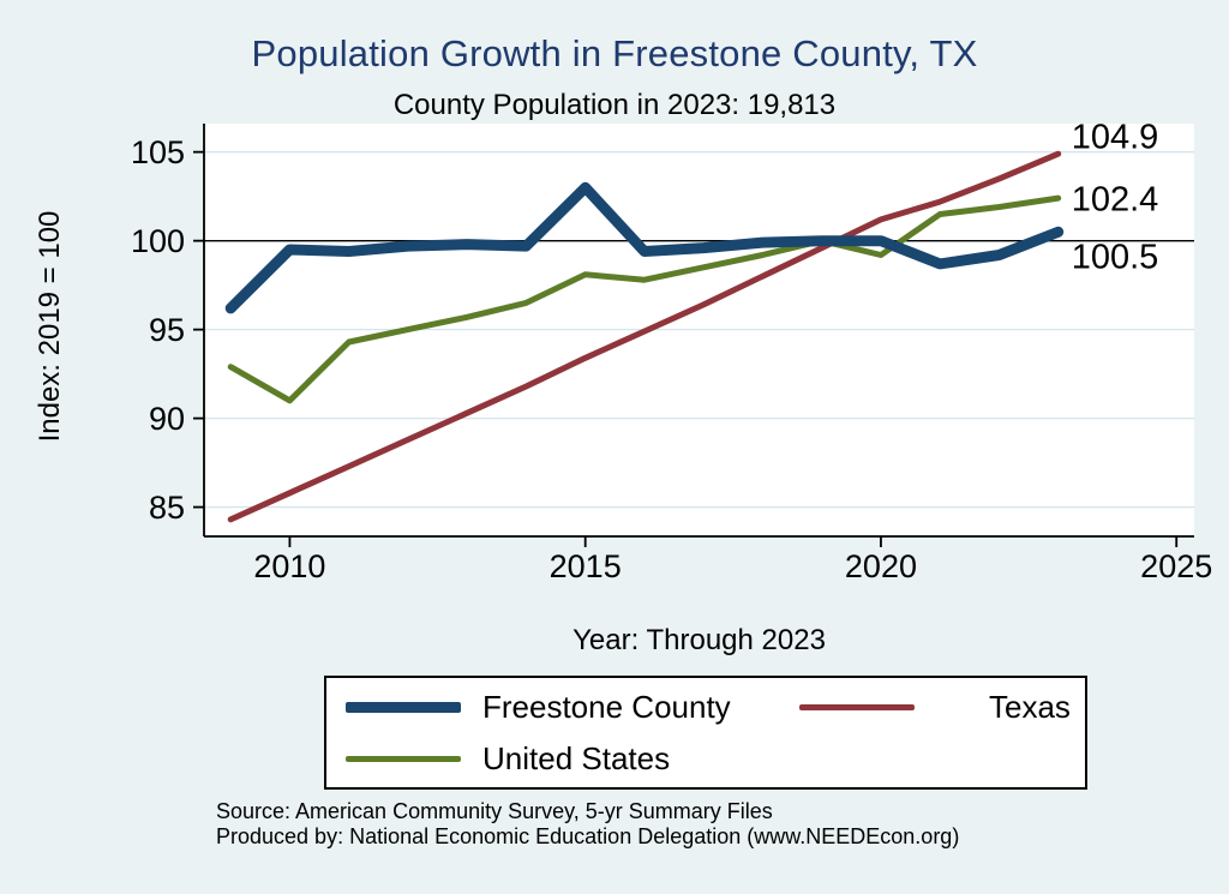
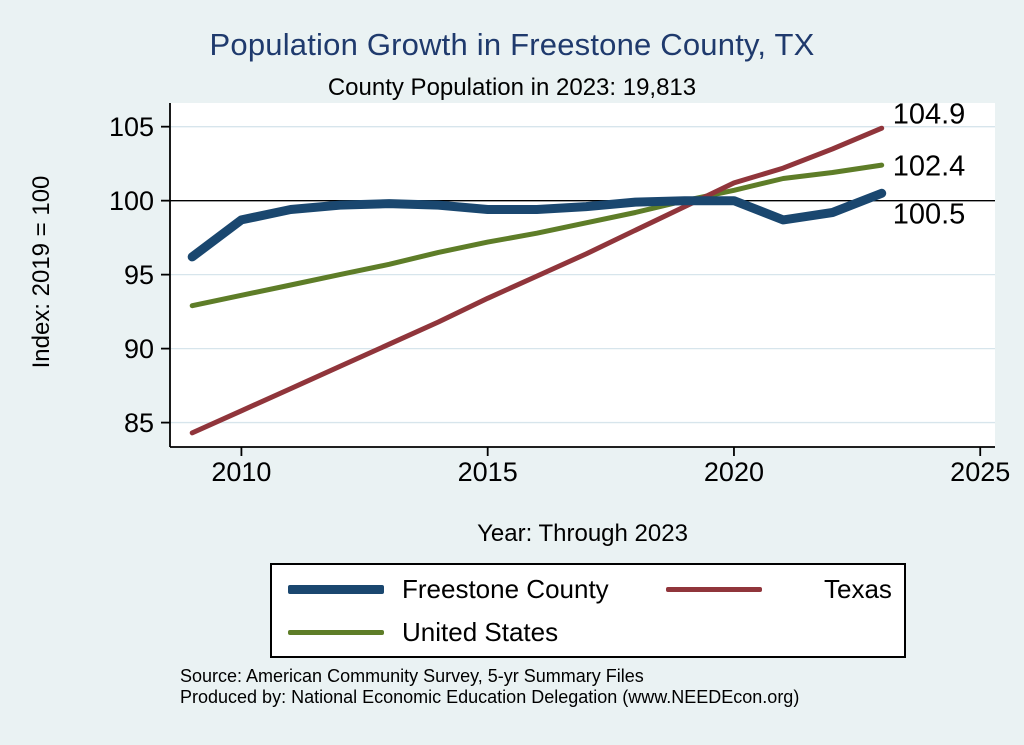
Freestone County/2010: 99.5 -> 98.7
United States/2010: 91.0 -> 93.6
Freestone County/2015: 103.0 -> 99.4
United States/2015: 98.1 -> 97.2
United States/2020: 99.2 -> 100.7
